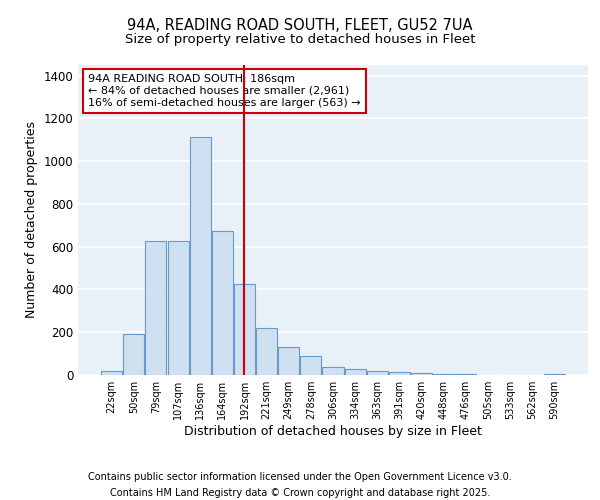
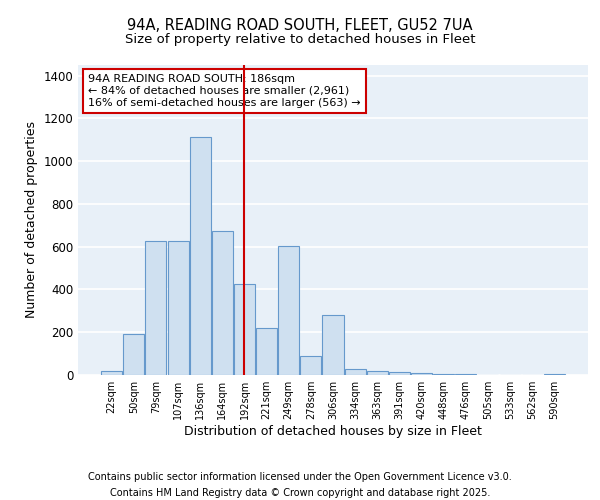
249sqm: 130 -> 605
306sqm: 37 -> 280
